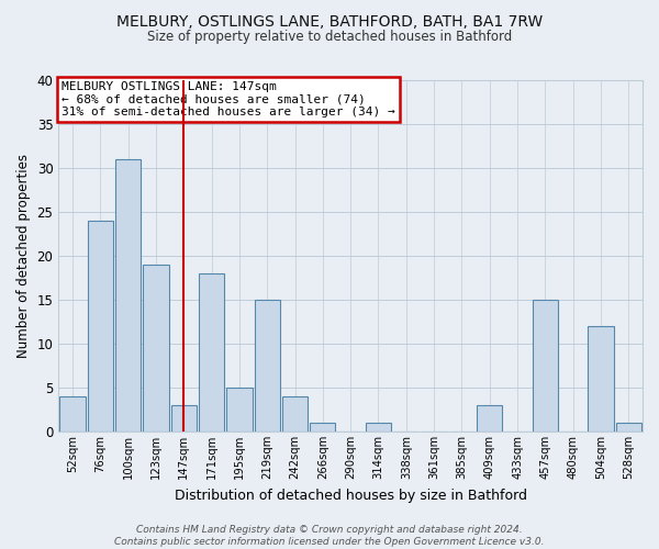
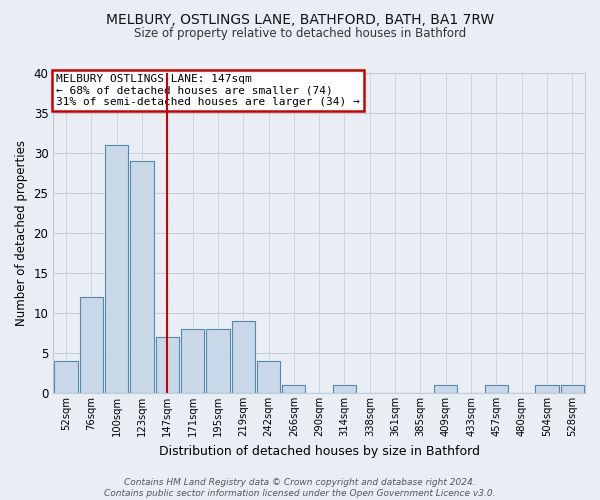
76sqm: 24 -> 12
123sqm: 19 -> 29
147sqm: 3 -> 7
171sqm: 18 -> 8
195sqm: 5 -> 8
219sqm: 15 -> 9
409sqm: 3 -> 1
457sqm: 15 -> 1
504sqm: 12 -> 1
